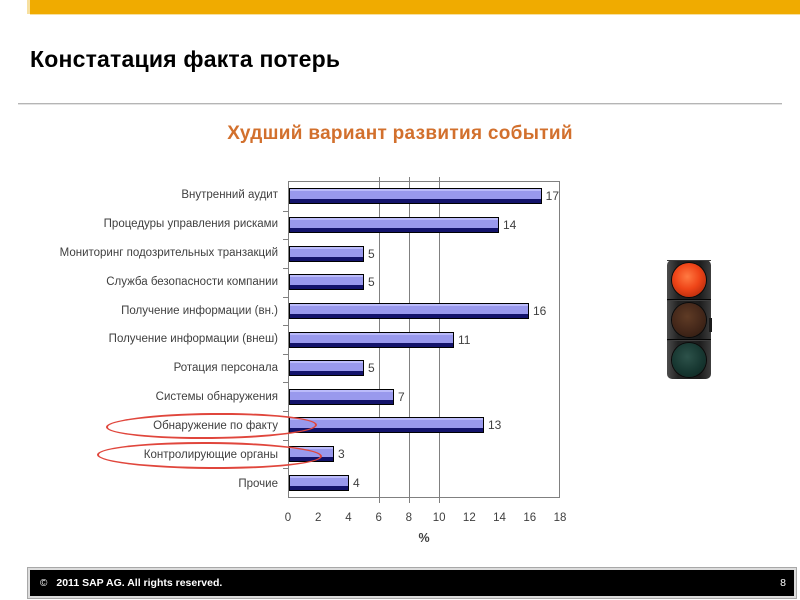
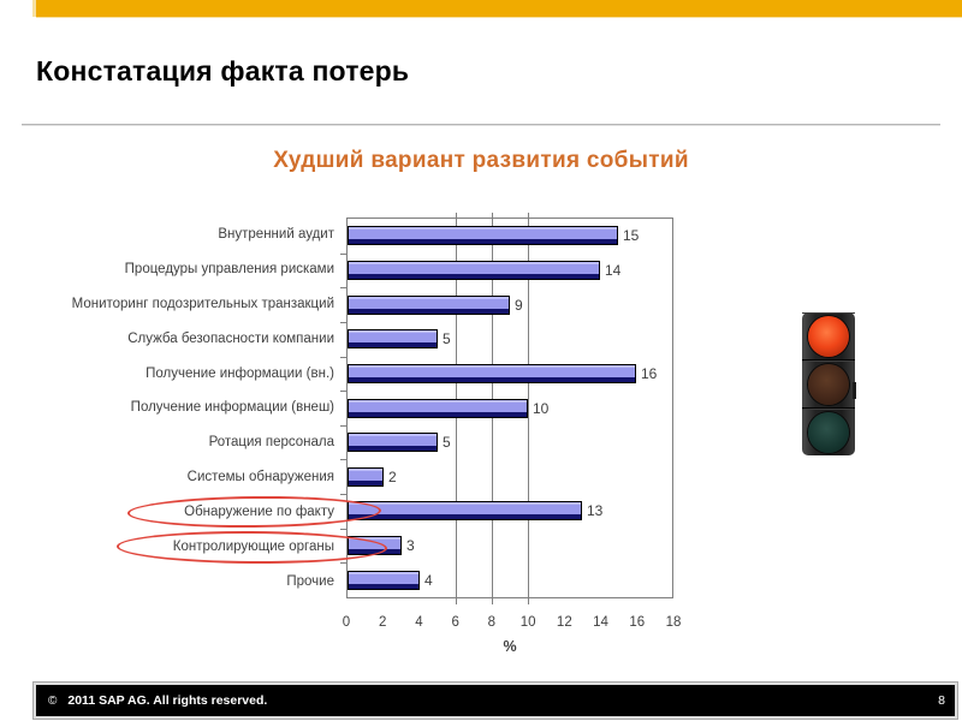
Внутренний аудит: 17 -> 15
Мониторинг подозрительных транзакций: 5 -> 9
Получение информации (внеш): 11 -> 10
Системы обнаружения: 7 -> 2
